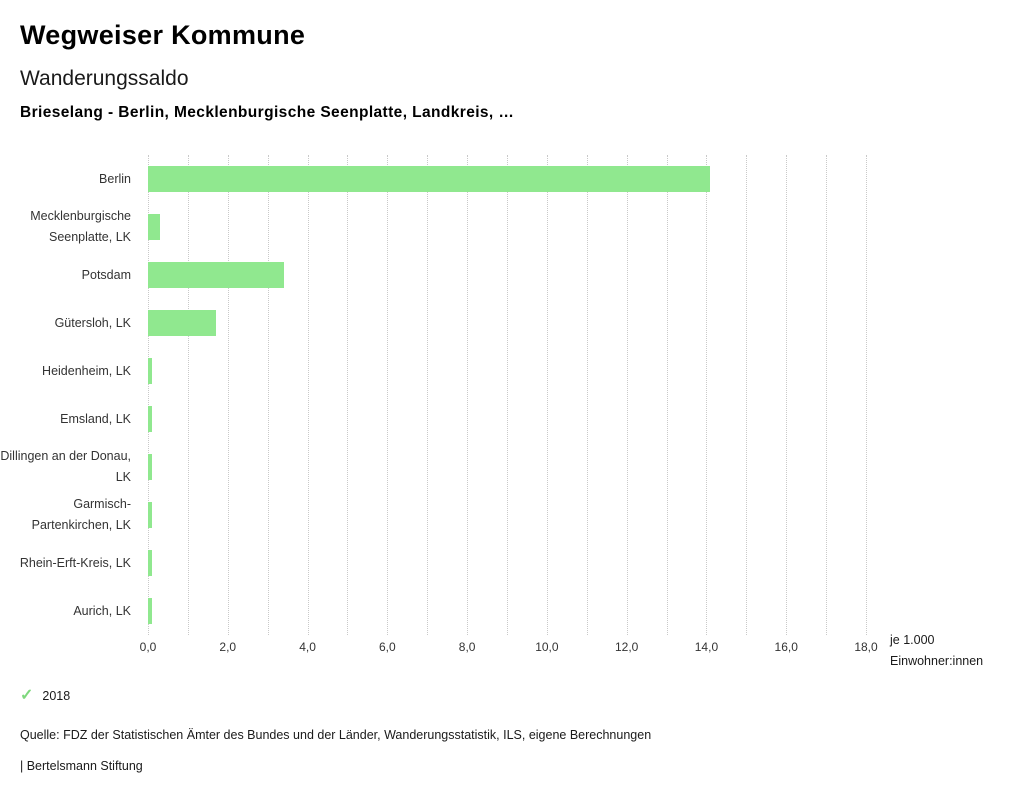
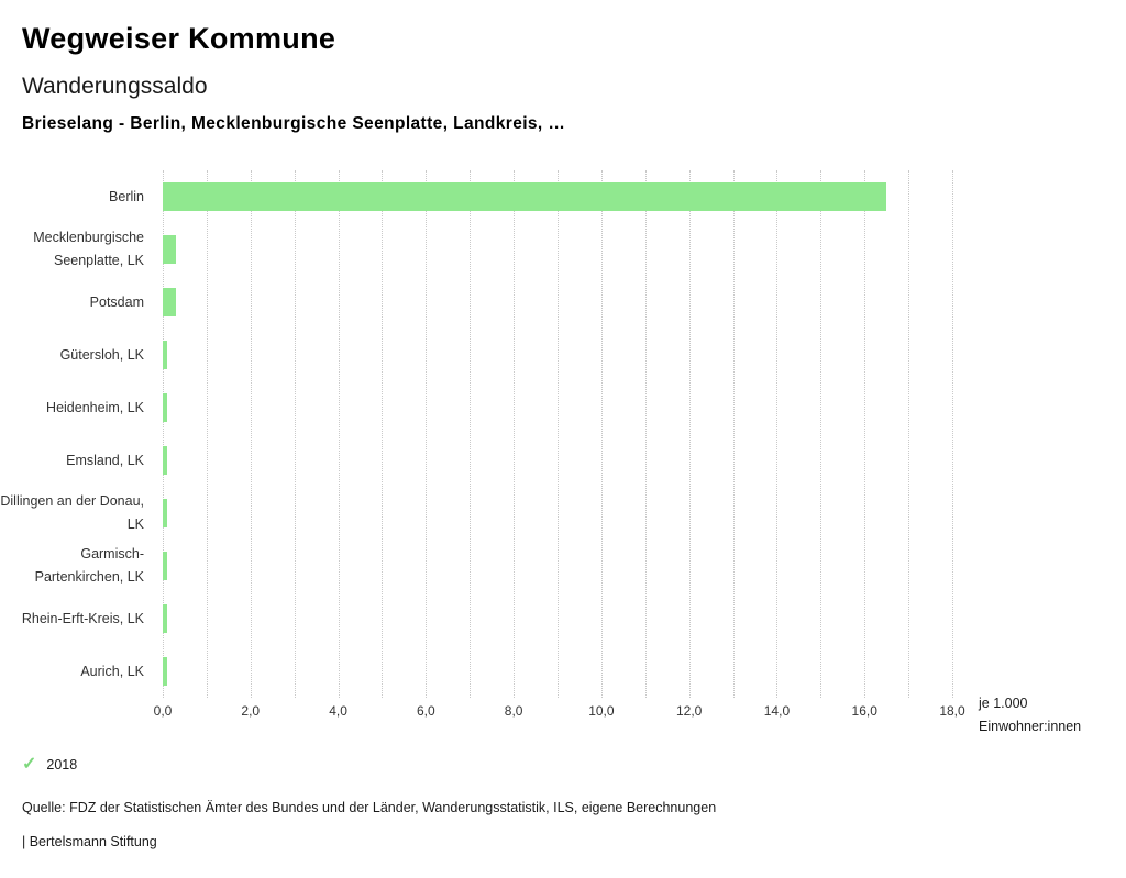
Berlin: 14,1 -> 16,5
Potsdam: 3,4 -> 0,3
Gütersloh, LK: 1,7 -> 0,1
